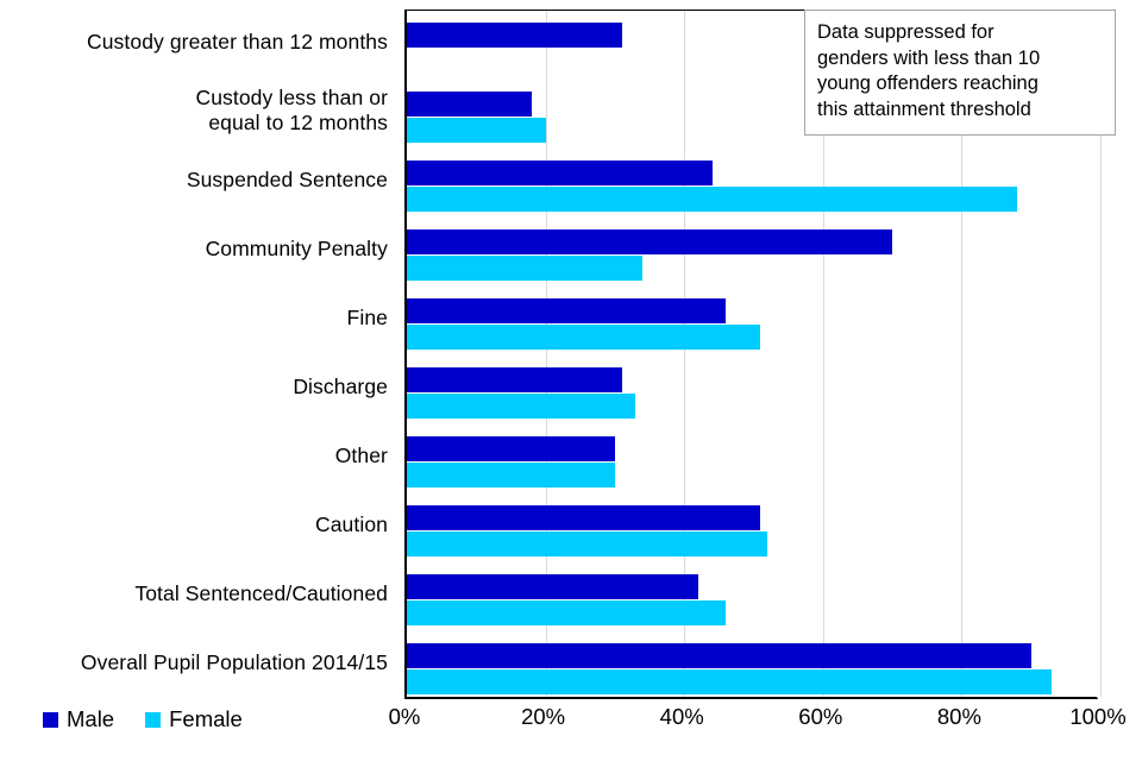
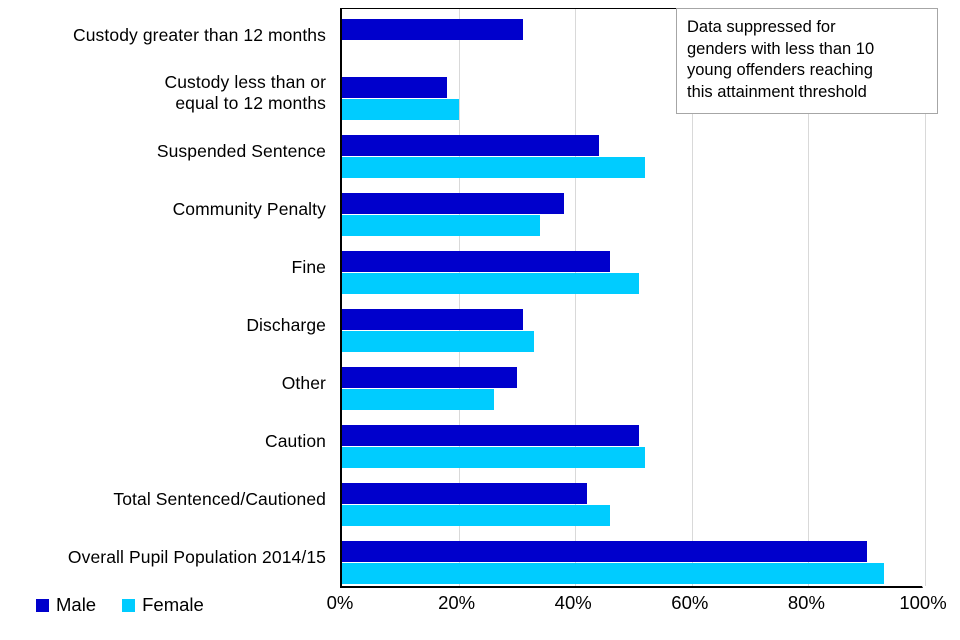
Female/Suspended Sentence: 88% -> 52%
Male/Community Penalty: 70% -> 38%
Female/Other: 30% -> 26%
